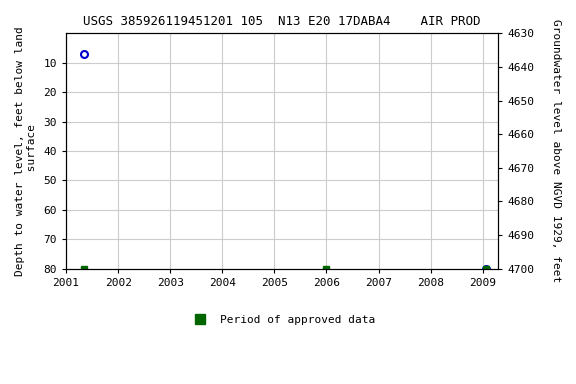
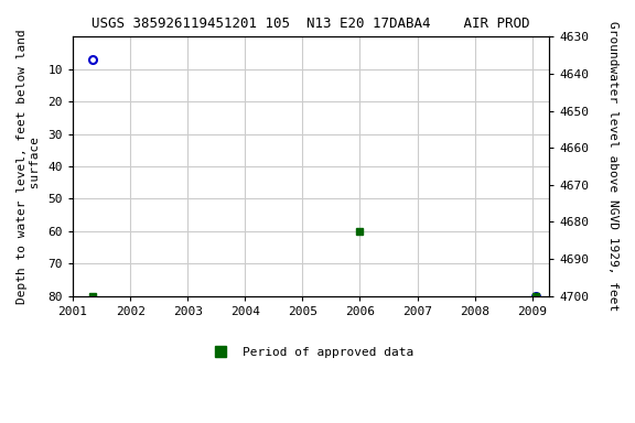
2006: 80 -> 60
